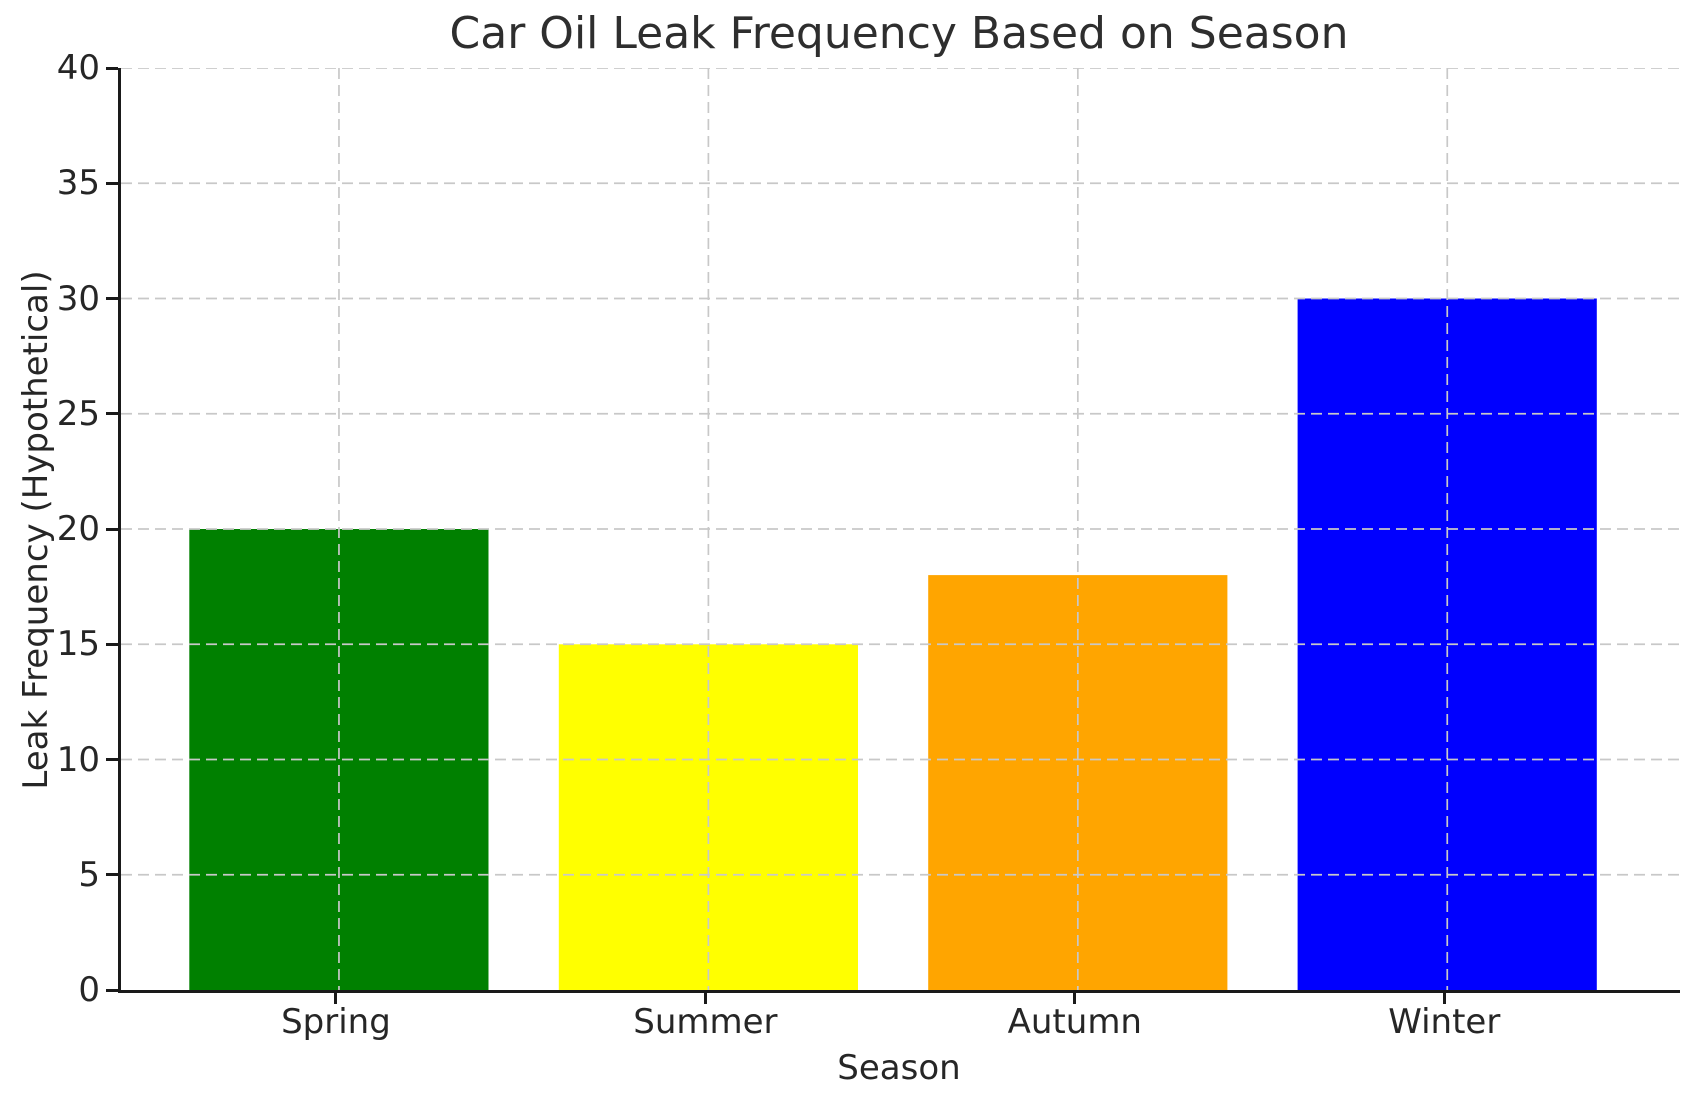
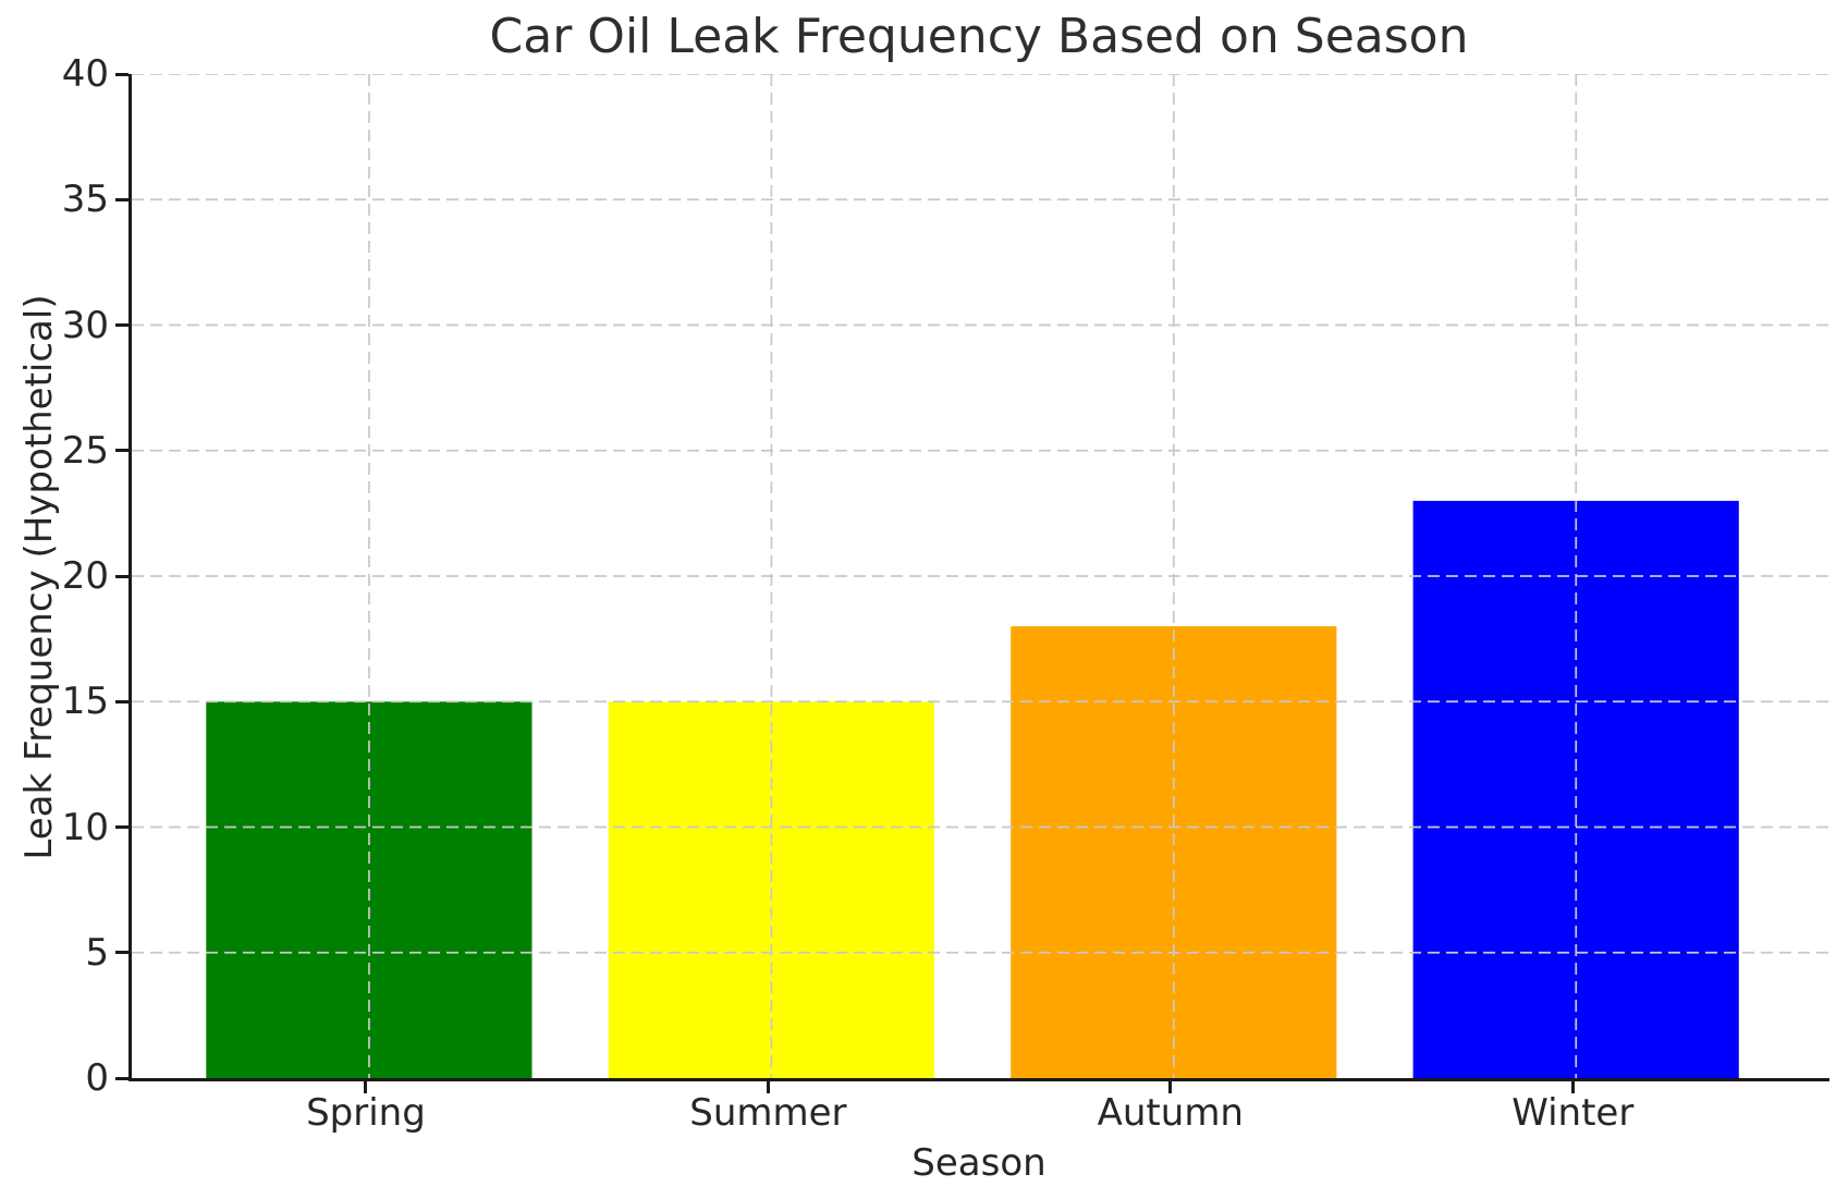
Spring: 20 -> 15
Winter: 30 -> 23
